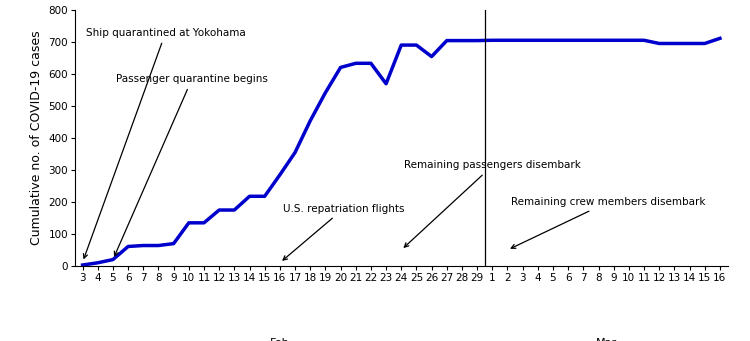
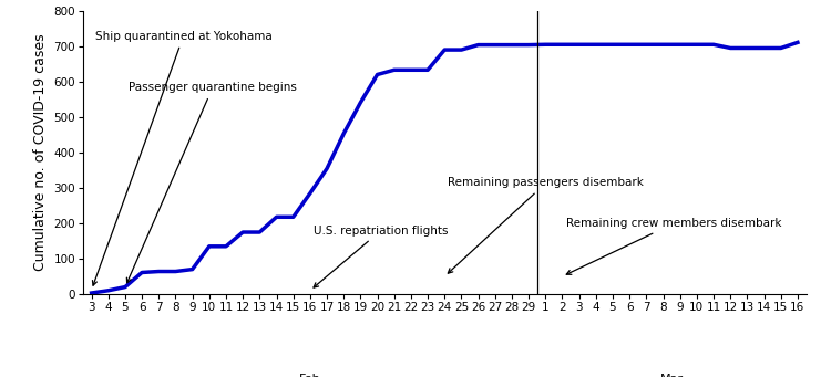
23: 570 -> 634
26: 655 -> 705
